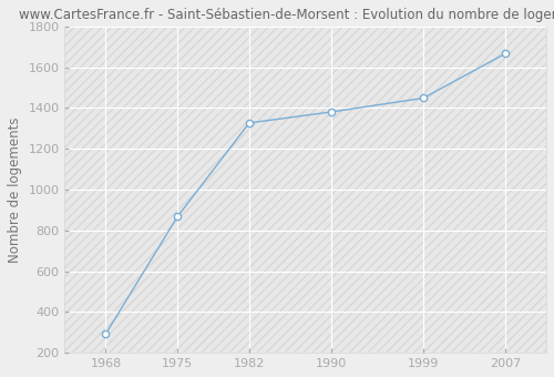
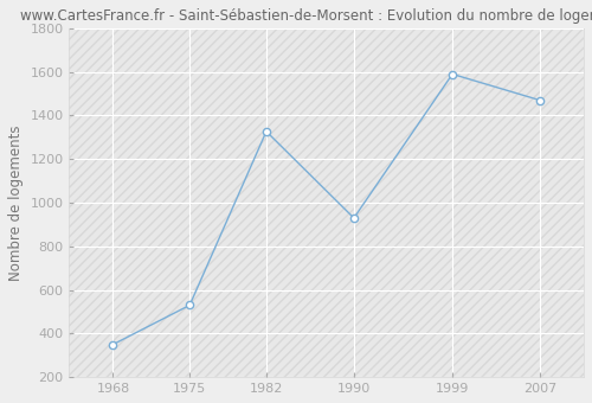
1968: 290 -> 350
1975: 870 -> 530
1990: 1380 -> 930
1999: 1450 -> 1590
2007: 1670 -> 1470
